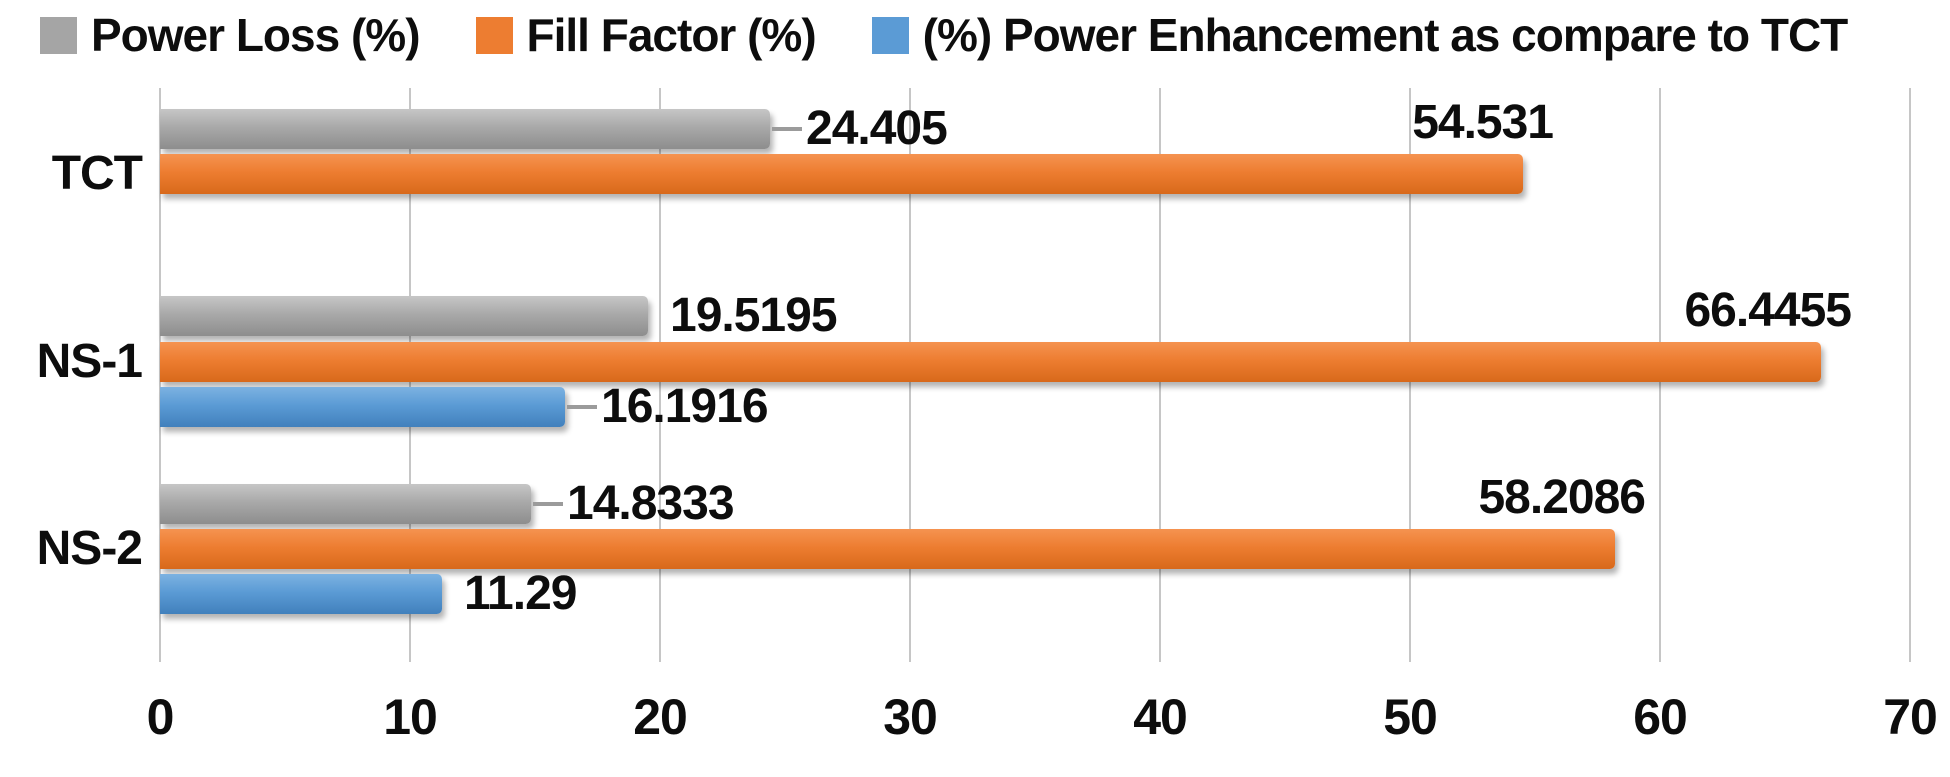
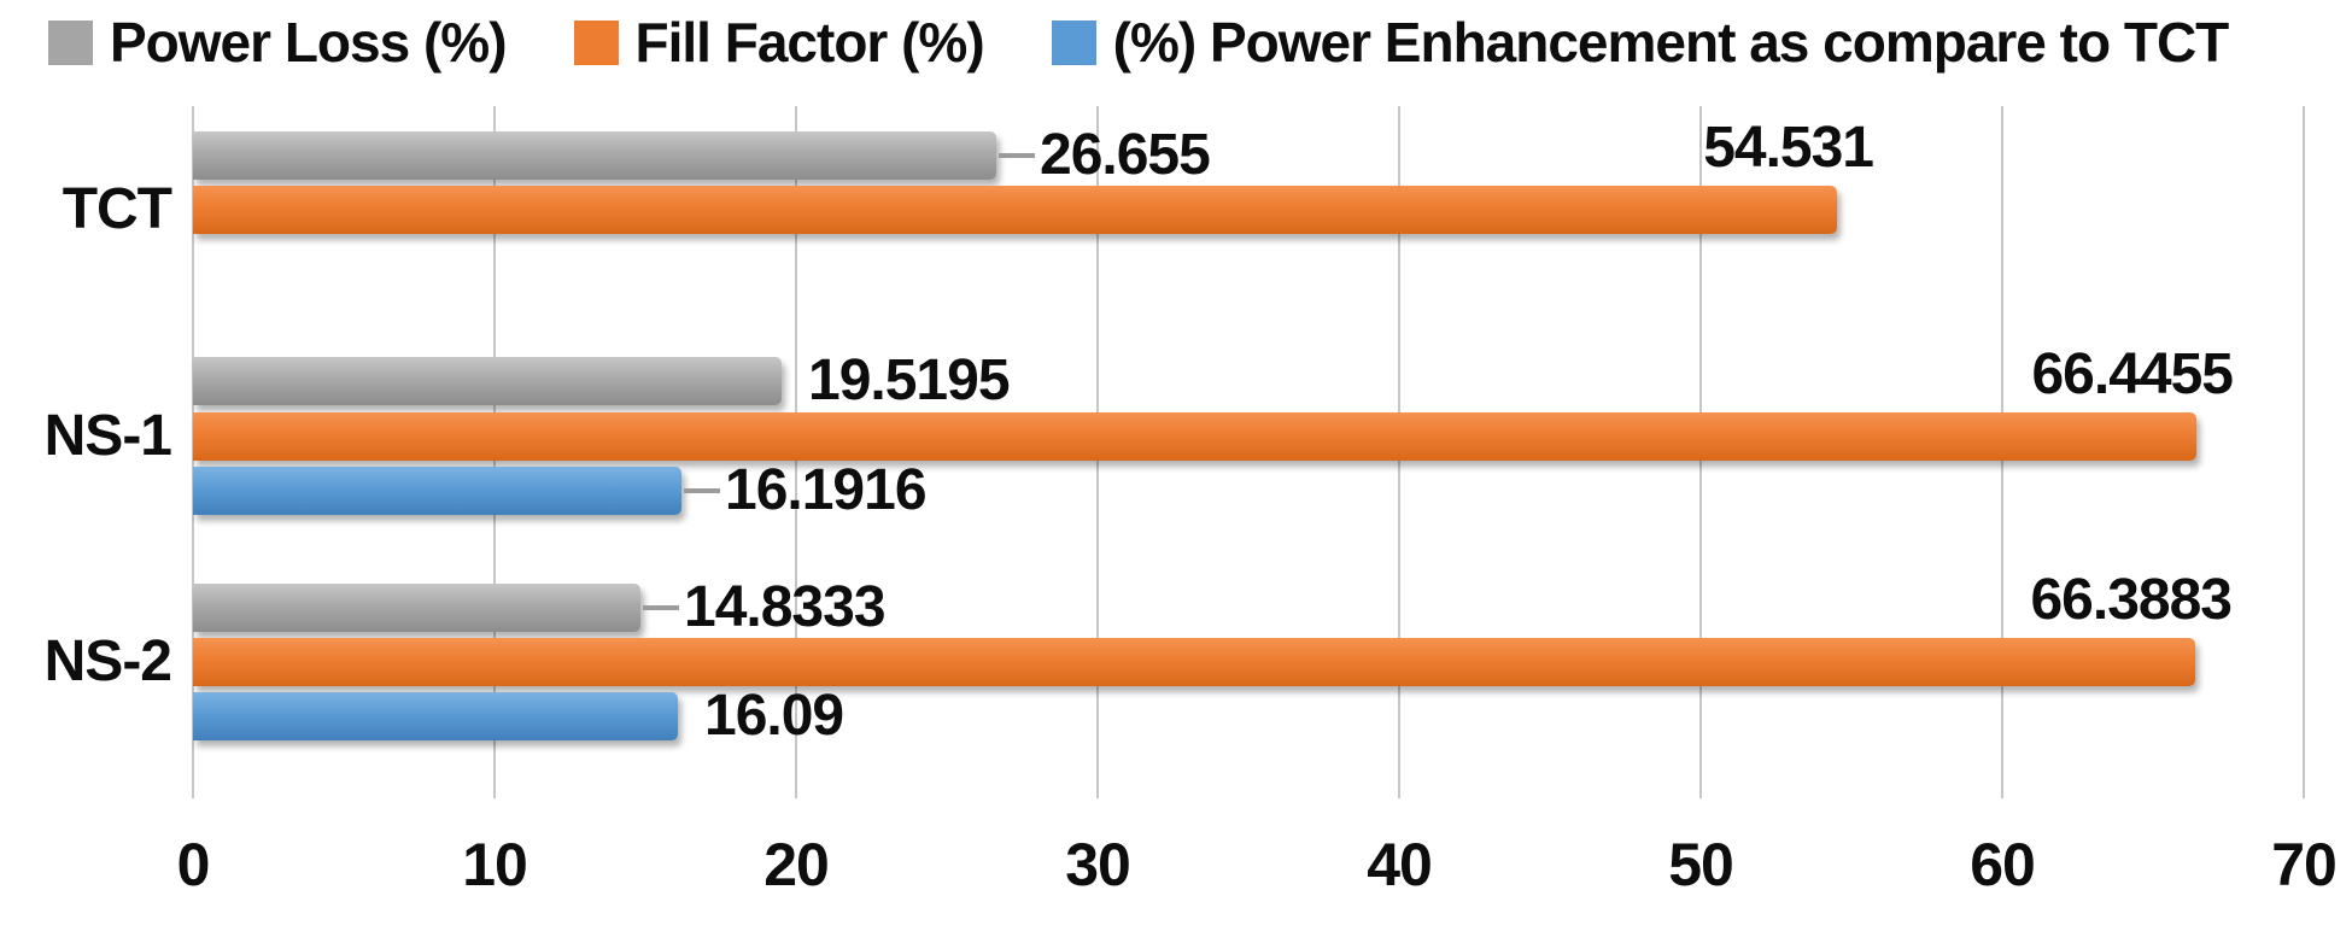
Power Loss (%)/TCT: 24.405 -> 26.655
Fill Factor (%)/NS-2: 58.2086 -> 66.3883
(%) Power Enhancement as compare to TCT/NS-2: 11.29 -> 16.09
